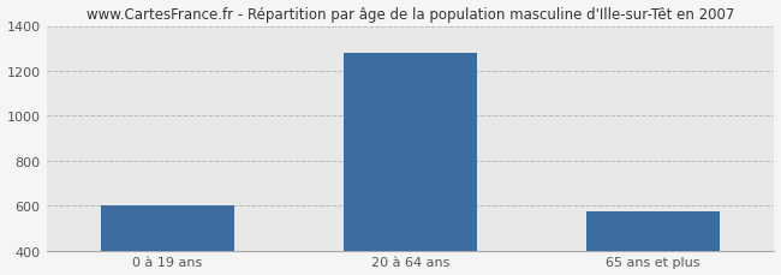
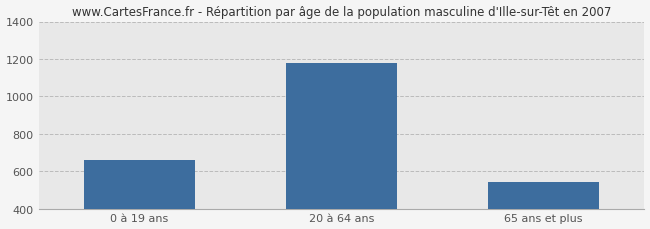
0 à 19 ans: 600 -> 660
20 à 64 ans: 1280 -> 1180
65 ans et plus: 580 -> 540
